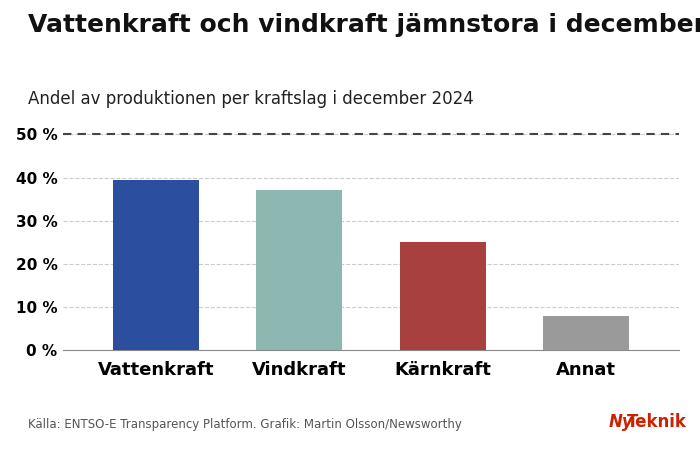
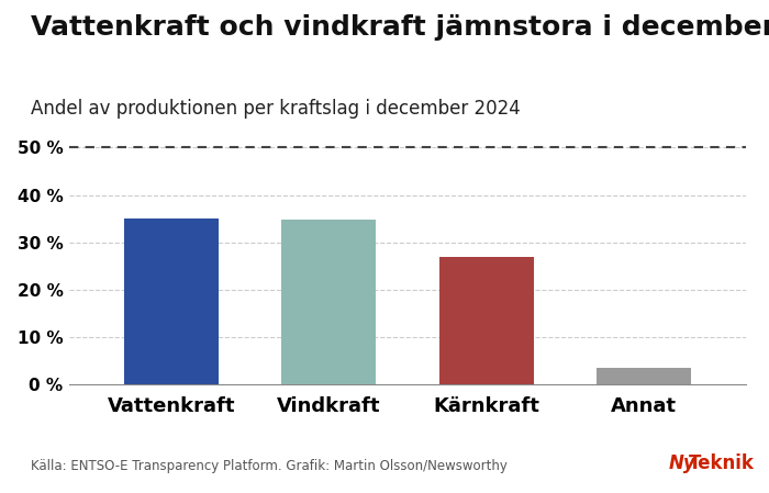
Vattenkraft: 39.5 % -> 35.0 %
Vindkraft: 37.0 % -> 34.8 %
Kärnkraft: 25.0 % -> 27.0 %
Annat: 8.0 % -> 3.5 %
